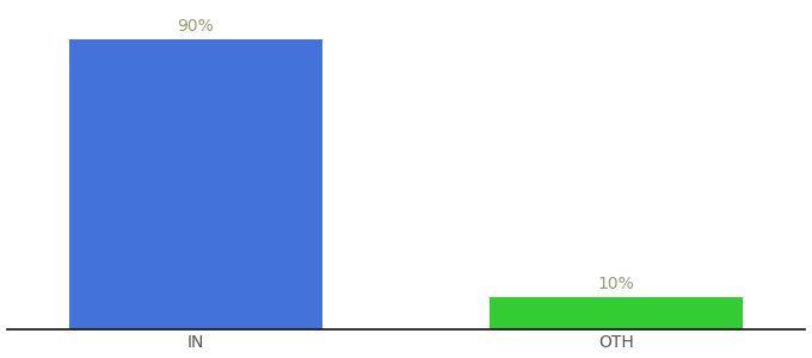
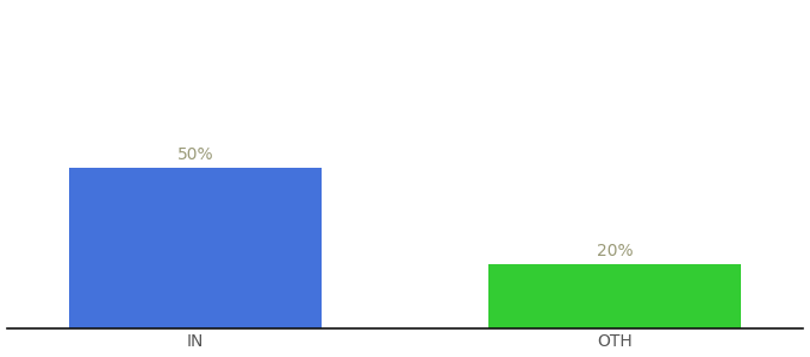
IN: 90% -> 50%
OTH: 10% -> 20%
